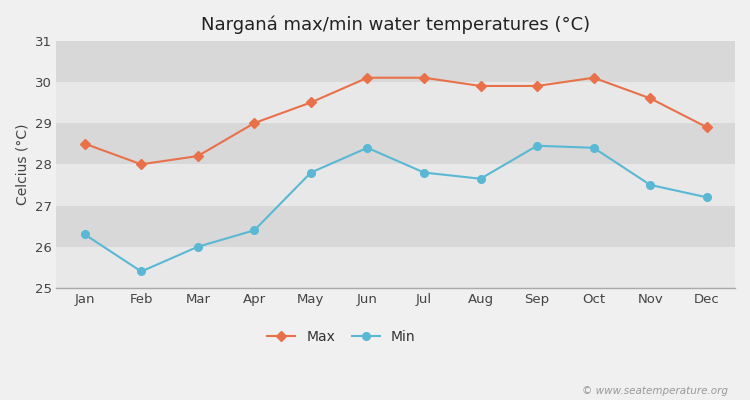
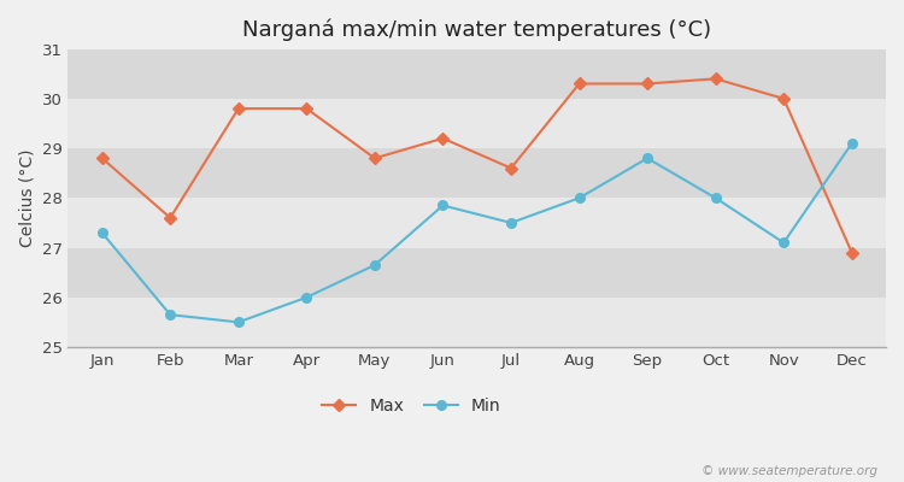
Max/Jan: 28.5 -> 28.8
Min/Jan: 26.30 -> 27.30
Max/Feb: 28.0 -> 27.6
Min/Feb: 25.40 -> 25.65
Max/Mar: 28.2 -> 29.8
Min/Mar: 26.00 -> 25.50
Max/Apr: 29.0 -> 29.8
Min/Apr: 26.40 -> 26.00
Max/May: 29.5 -> 28.8
Min/May: 27.80 -> 26.65
Max/Jun: 30.1 -> 29.2
Min/Jun: 28.40 -> 27.85
Max/Jul: 30.1 -> 28.6
Min/Jul: 27.80 -> 27.50
Max/Aug: 29.9 -> 30.3
Min/Aug: 27.65 -> 28.00
Max/Sep: 29.9 -> 30.3
Min/Sep: 28.45 -> 28.80
Max/Oct: 30.1 -> 30.4
Min/Oct: 28.40 -> 28.00
Max/Nov: 29.6 -> 30.0
Min/Nov: 27.50 -> 27.10
Max/Dec: 28.9 -> 26.9
Min/Dec: 27.20 -> 29.10
